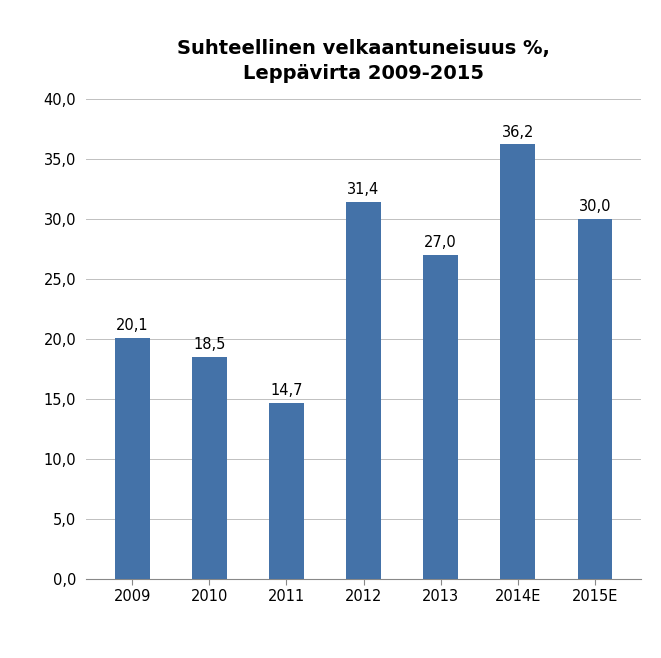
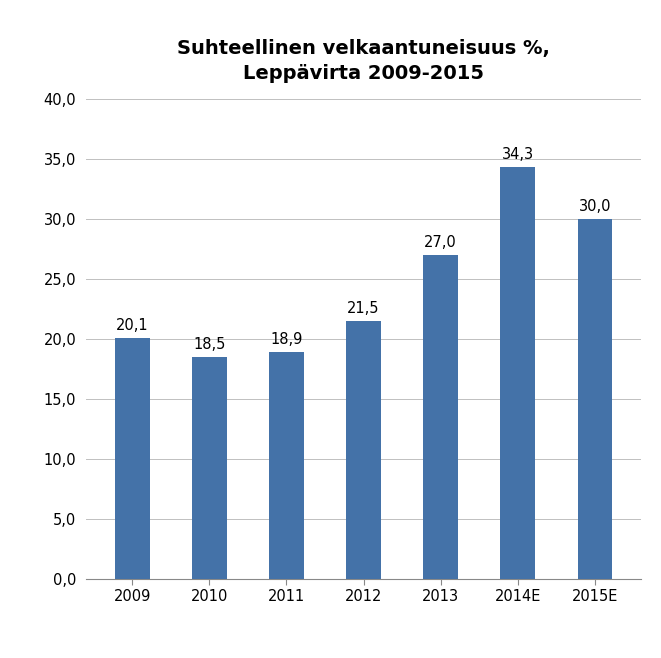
2011: 14,7 -> 18,9
2012: 31,4 -> 21,5
2014E: 36,2 -> 34,3
